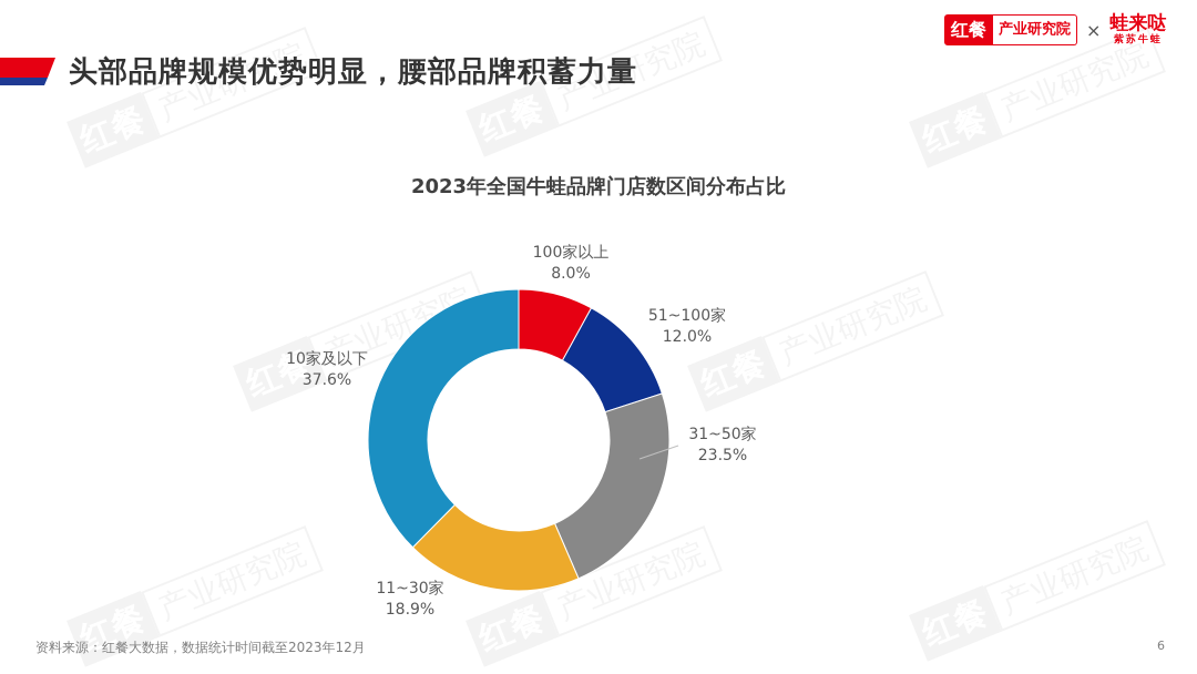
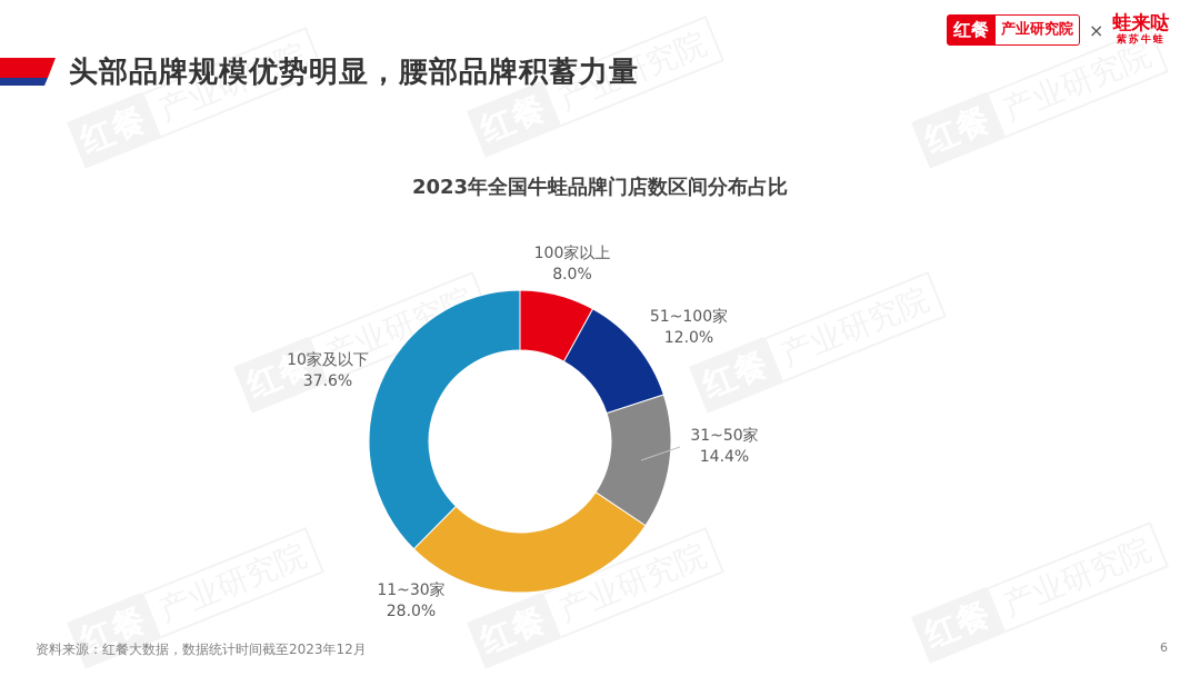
31~50家: 23.5% -> 14.4%
11~30家: 18.9% -> 28.0%
